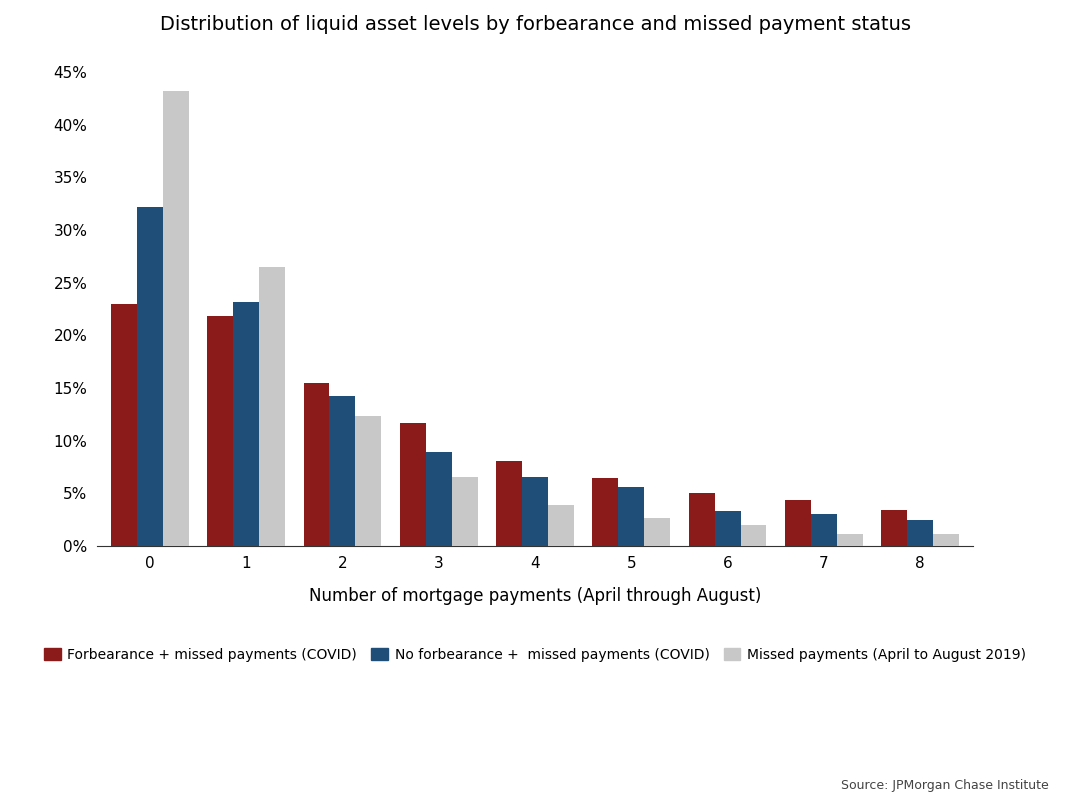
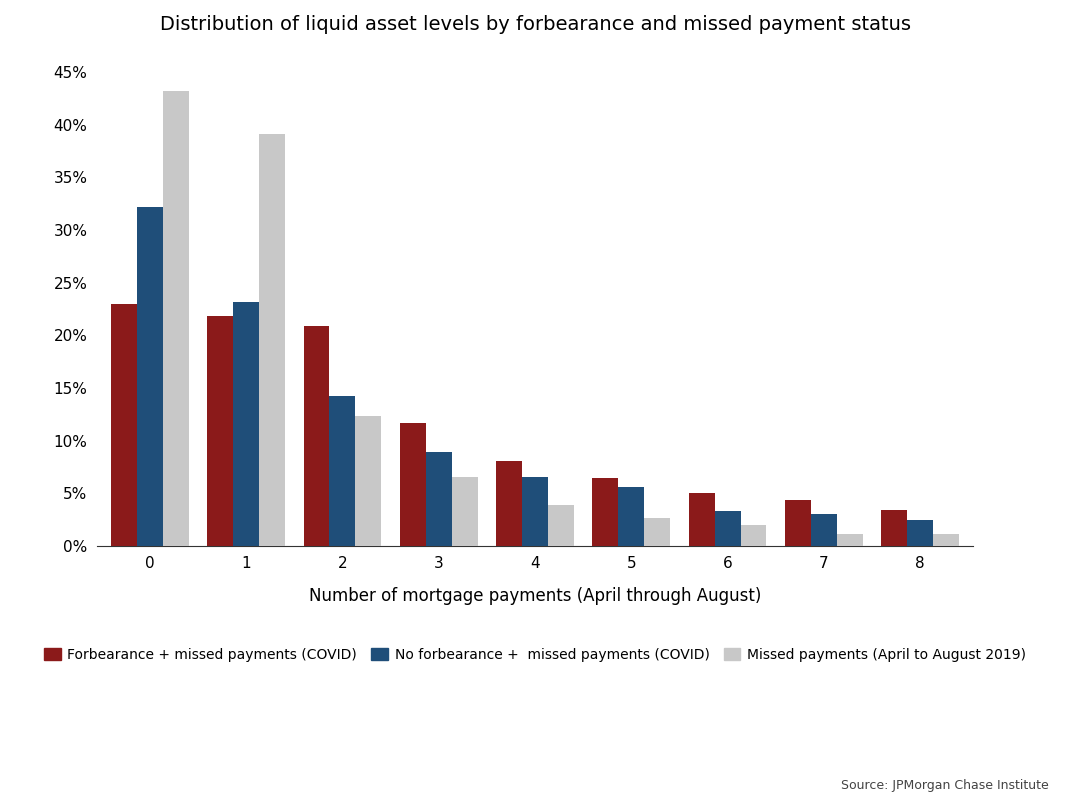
Missed payments (April to August 2019)/1: 26.5% -> 39.1%
Forbearance + missed payments (COVID)/2: 15.5% -> 20.9%
